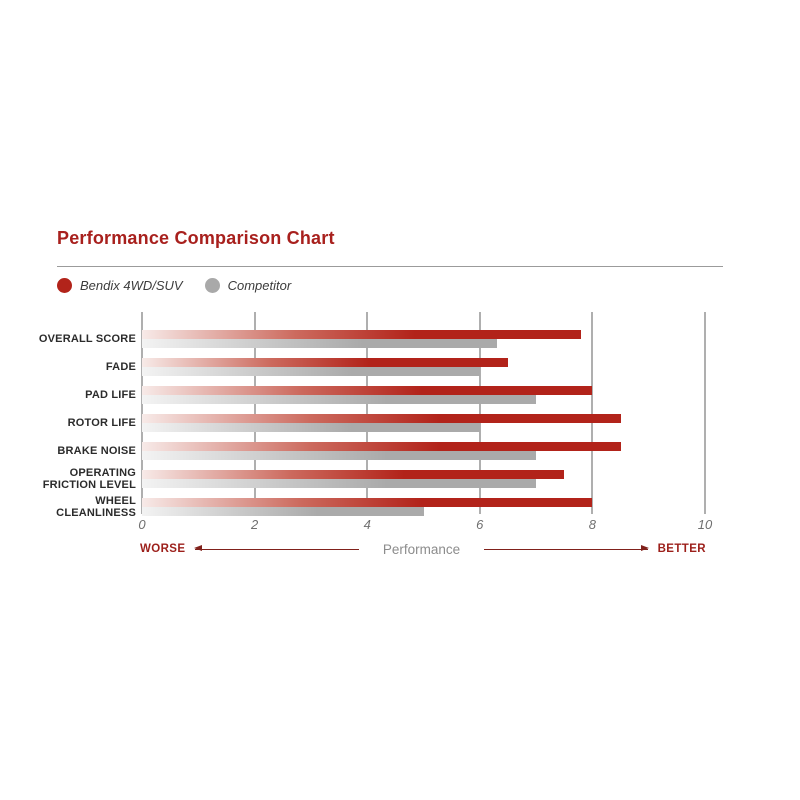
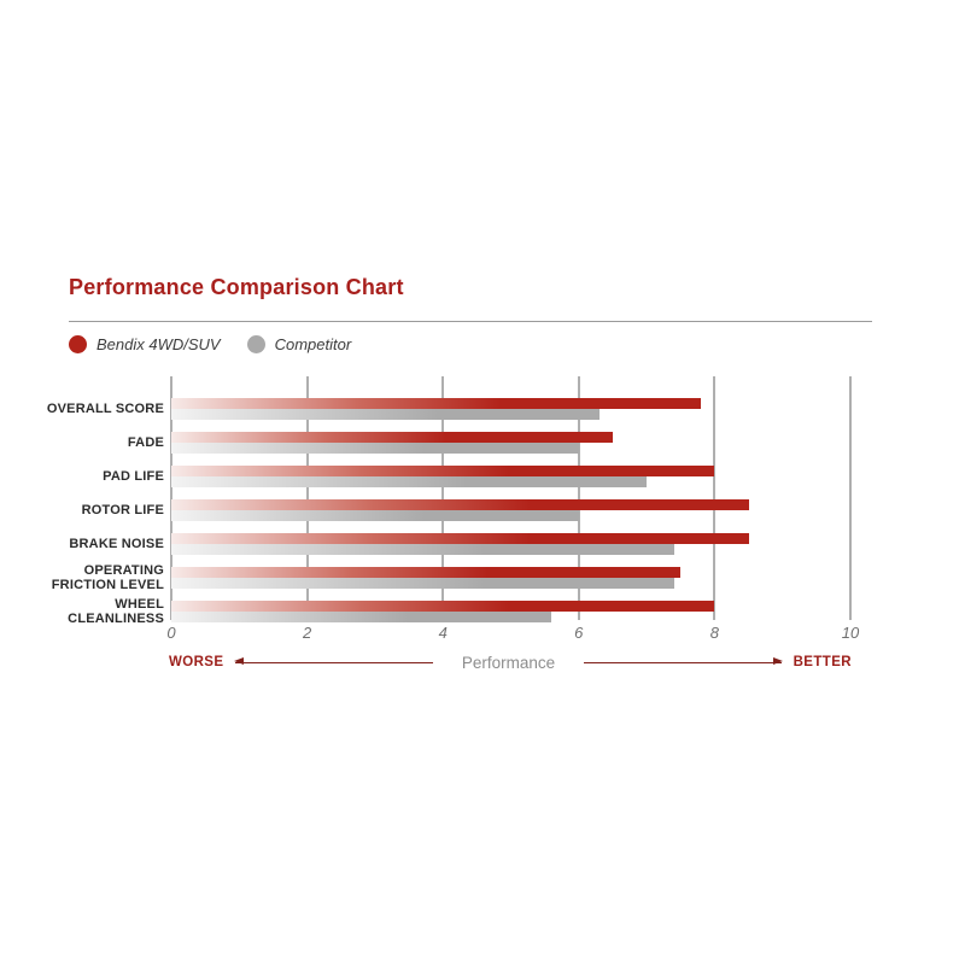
Competitor/BRAKE NOISE: 7.0 -> 7.4
Competitor/OPERATING FRICTION LEVEL: 7.0 -> 7.4
Competitor/WHEEL CLEANLINESS: 5.0 -> 5.6
